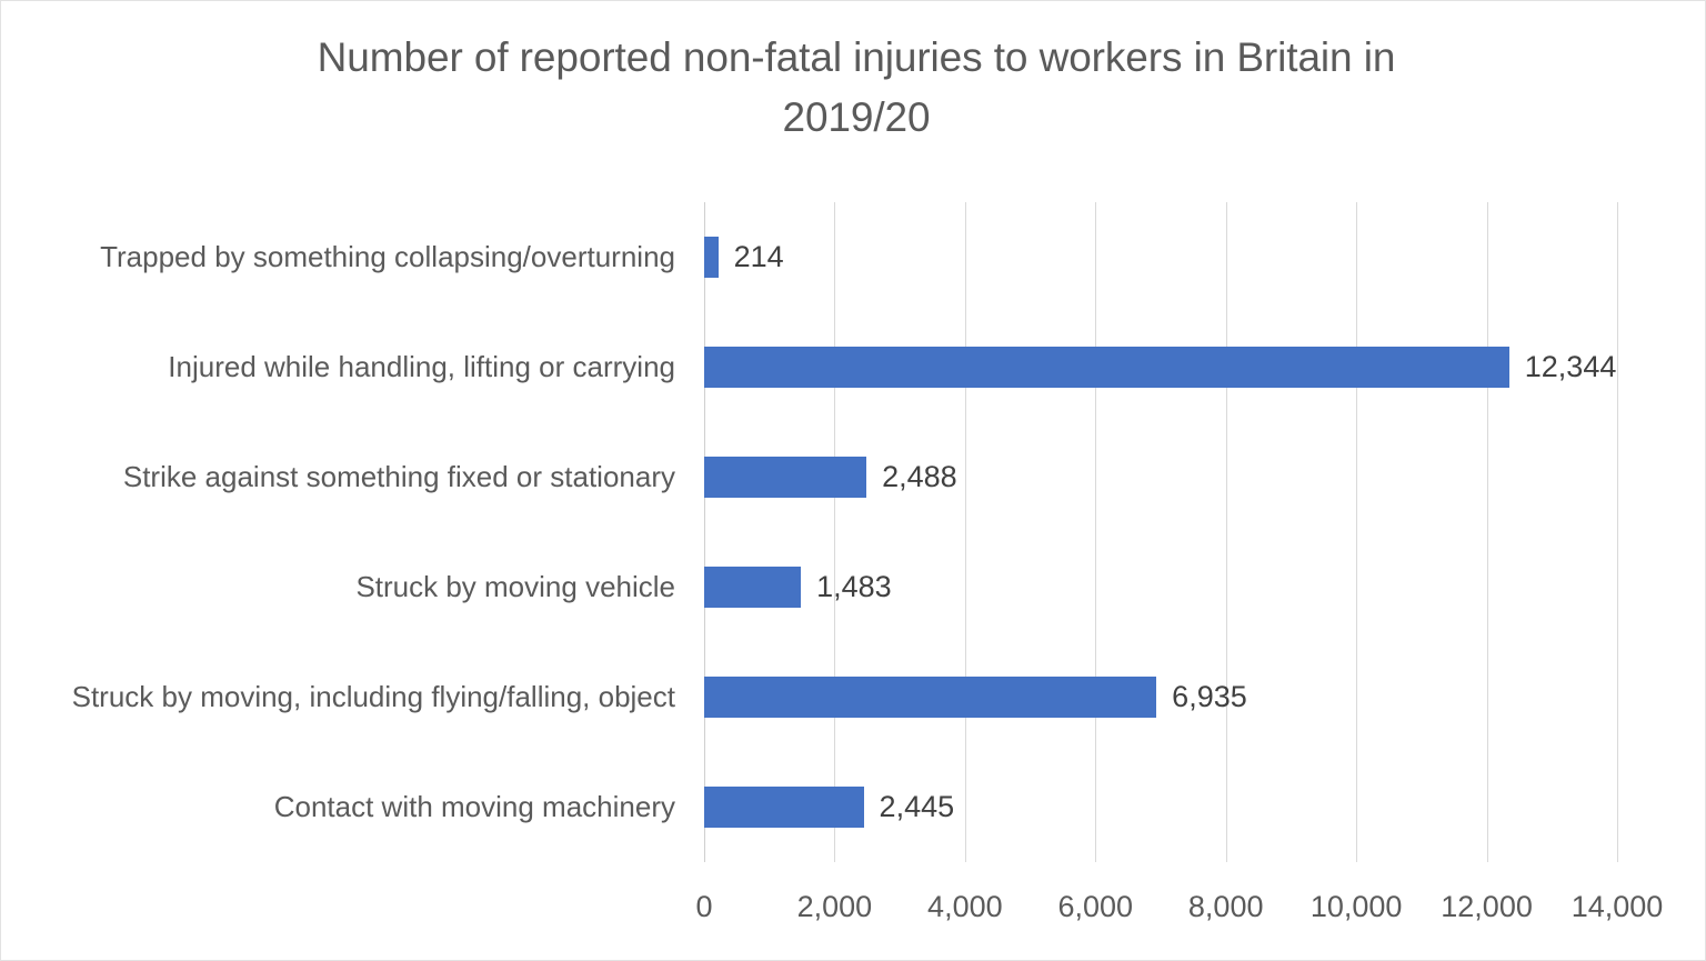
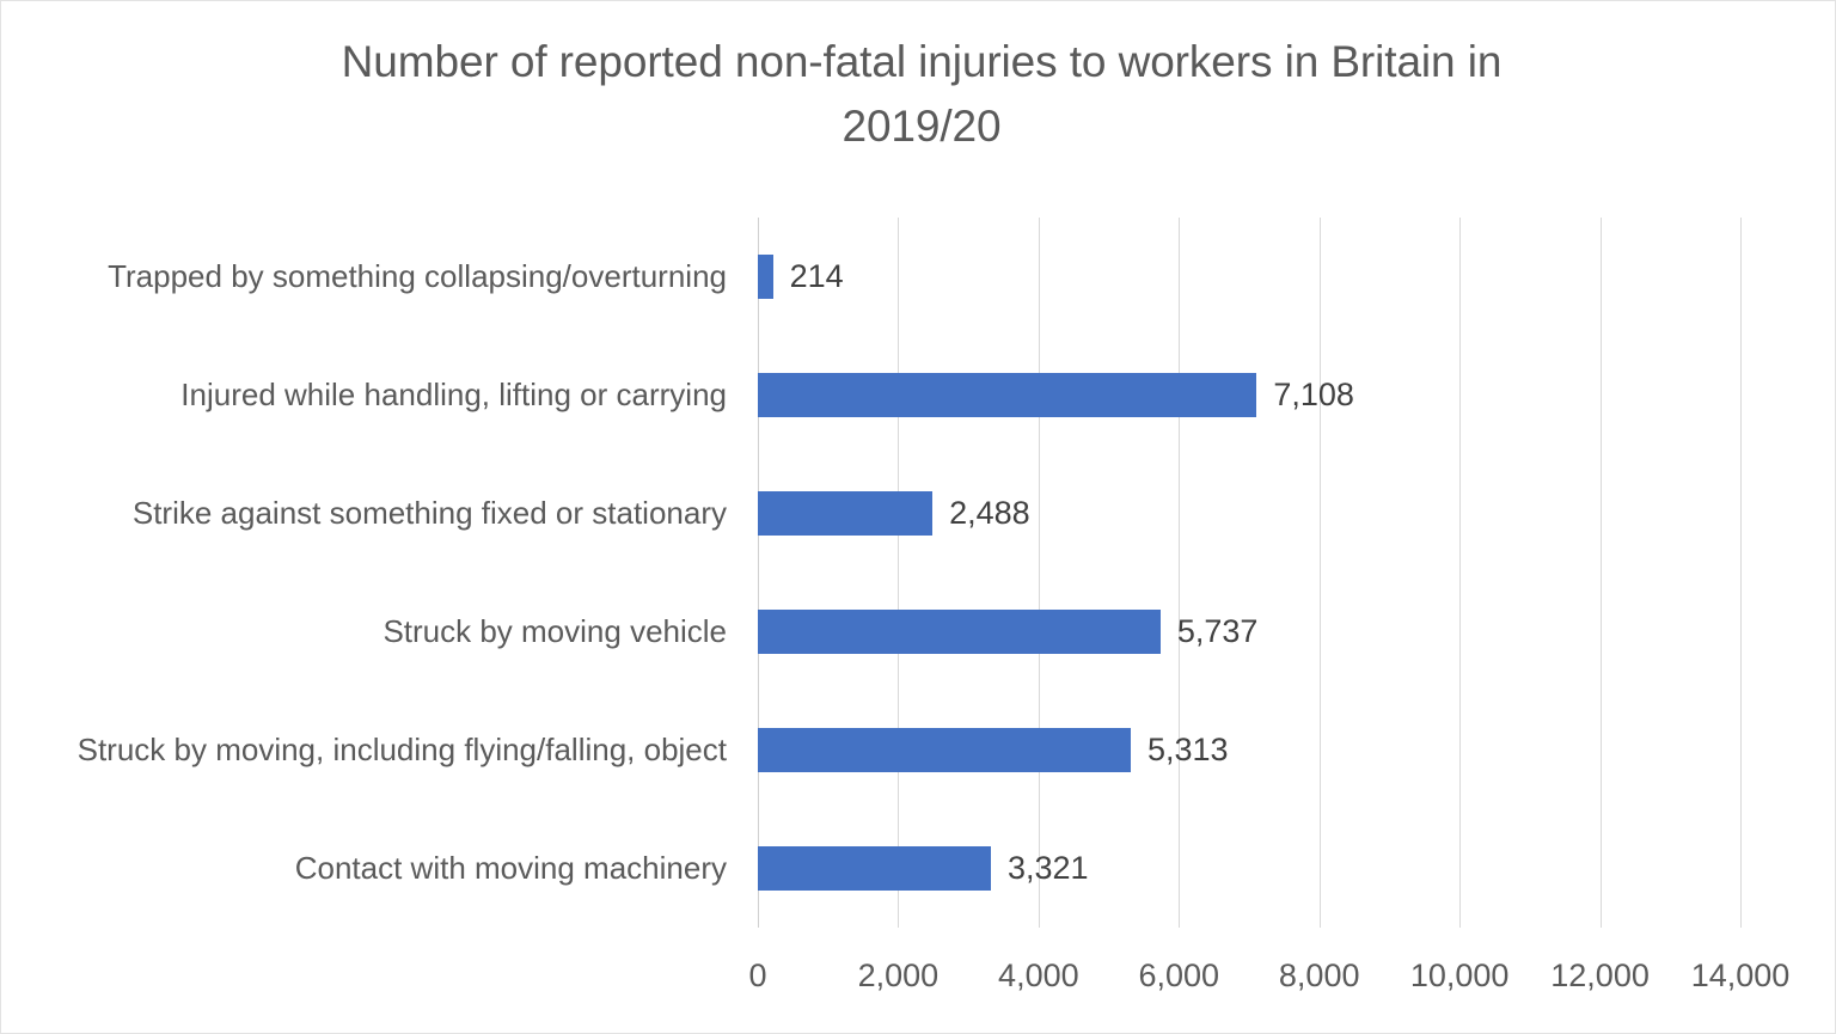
Injured while handling, lifting or carrying: 12,344 -> 7,108
Struck by moving vehicle: 1,483 -> 5,737
Struck by moving, including flying/falling, object: 6,935 -> 5,313
Contact with moving machinery: 2,445 -> 3,321
